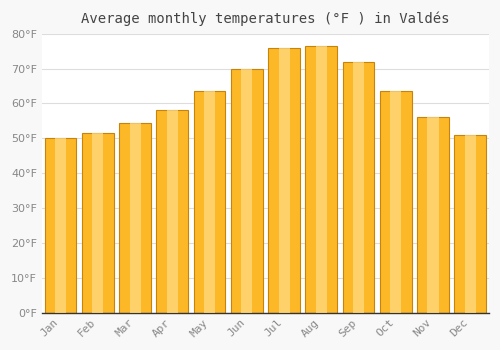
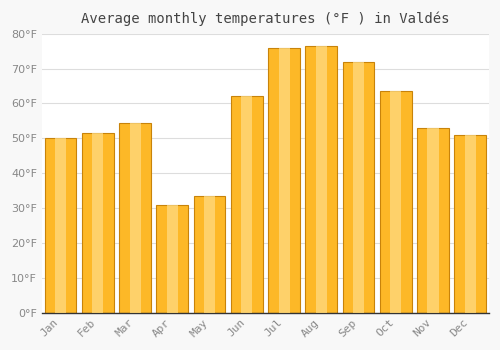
Apr: 58.0°F -> 31.0°F
May: 63.5°F -> 33.5°F
Jun: 70.0°F -> 62.0°F
Nov: 56.0°F -> 53.0°F
